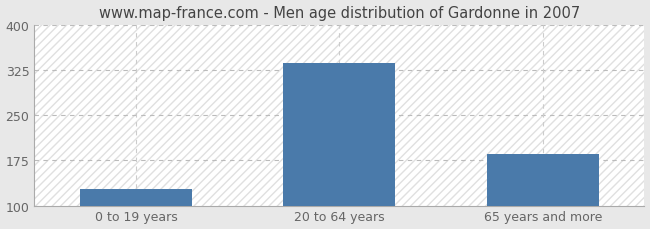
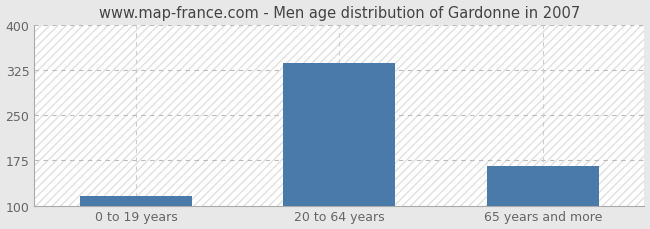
0 to 19 years: 128 -> 116
65 years and more: 186 -> 166
